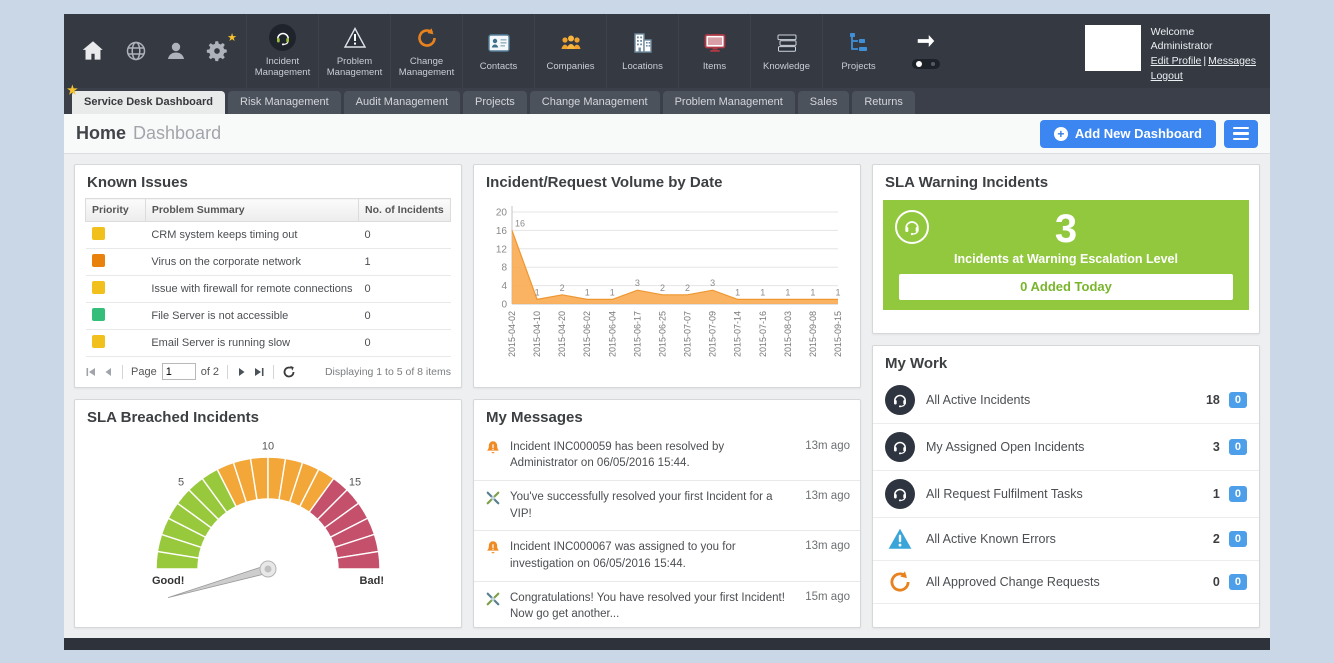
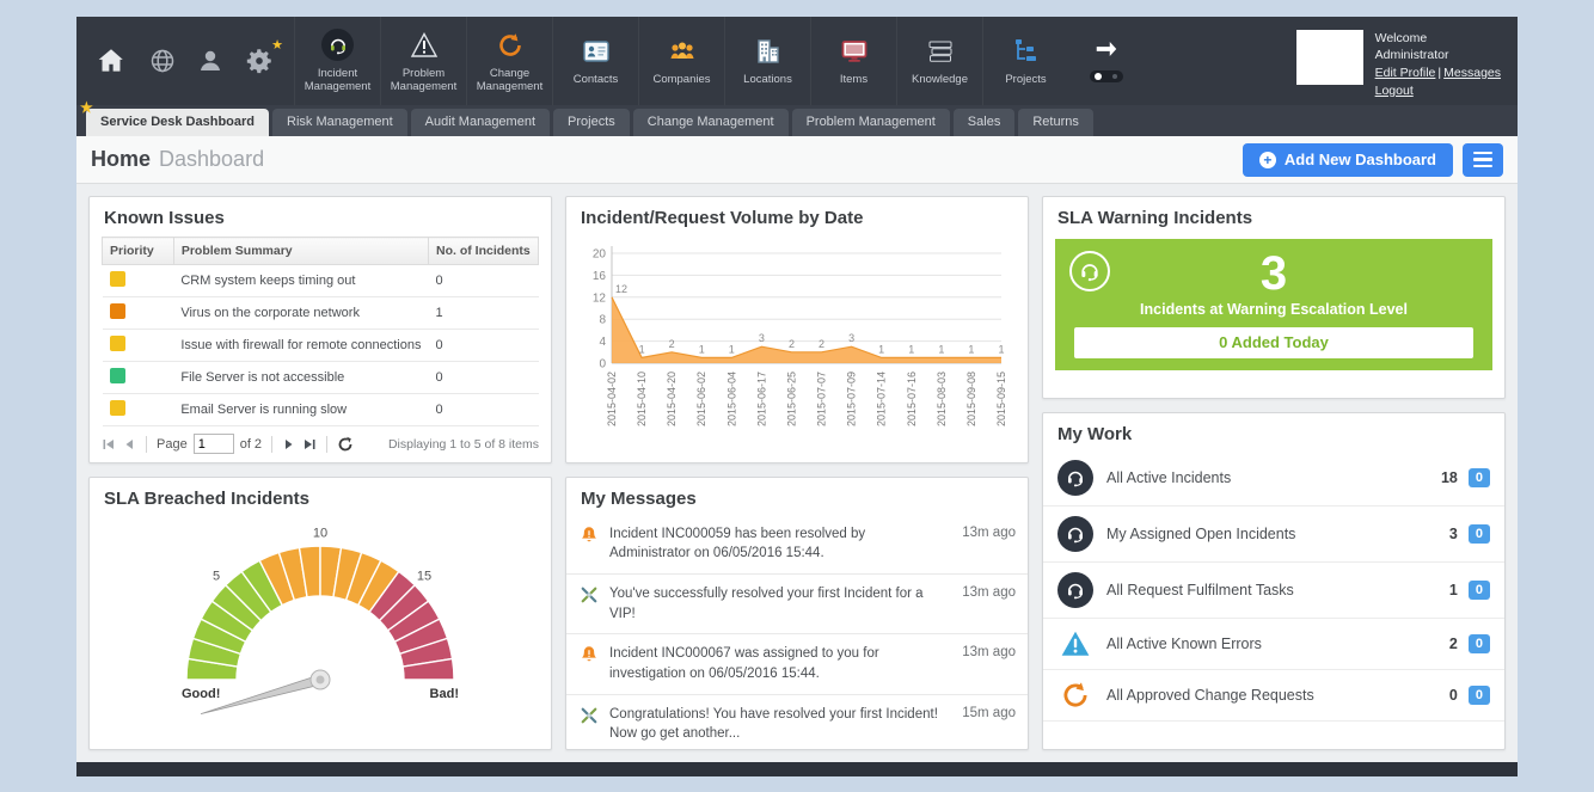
Incident/Request Volume by Date/2015-04-02: 16 -> 12
